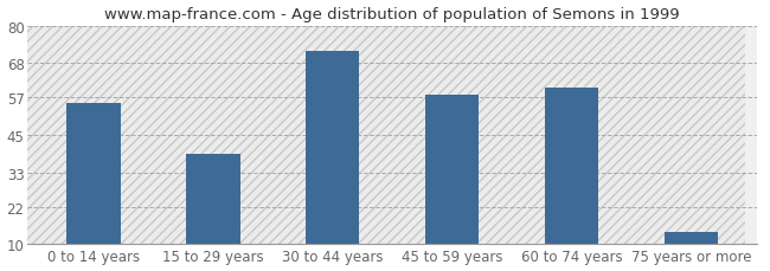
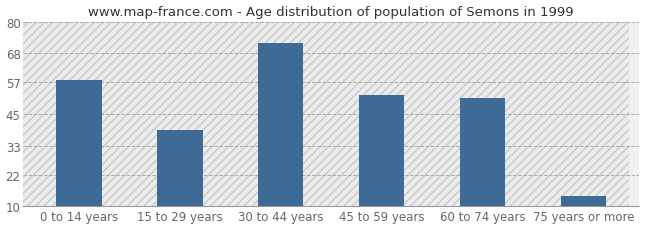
0 to 14 years: 55 -> 58
45 to 59 years: 58 -> 52
60 to 74 years: 60 -> 51
